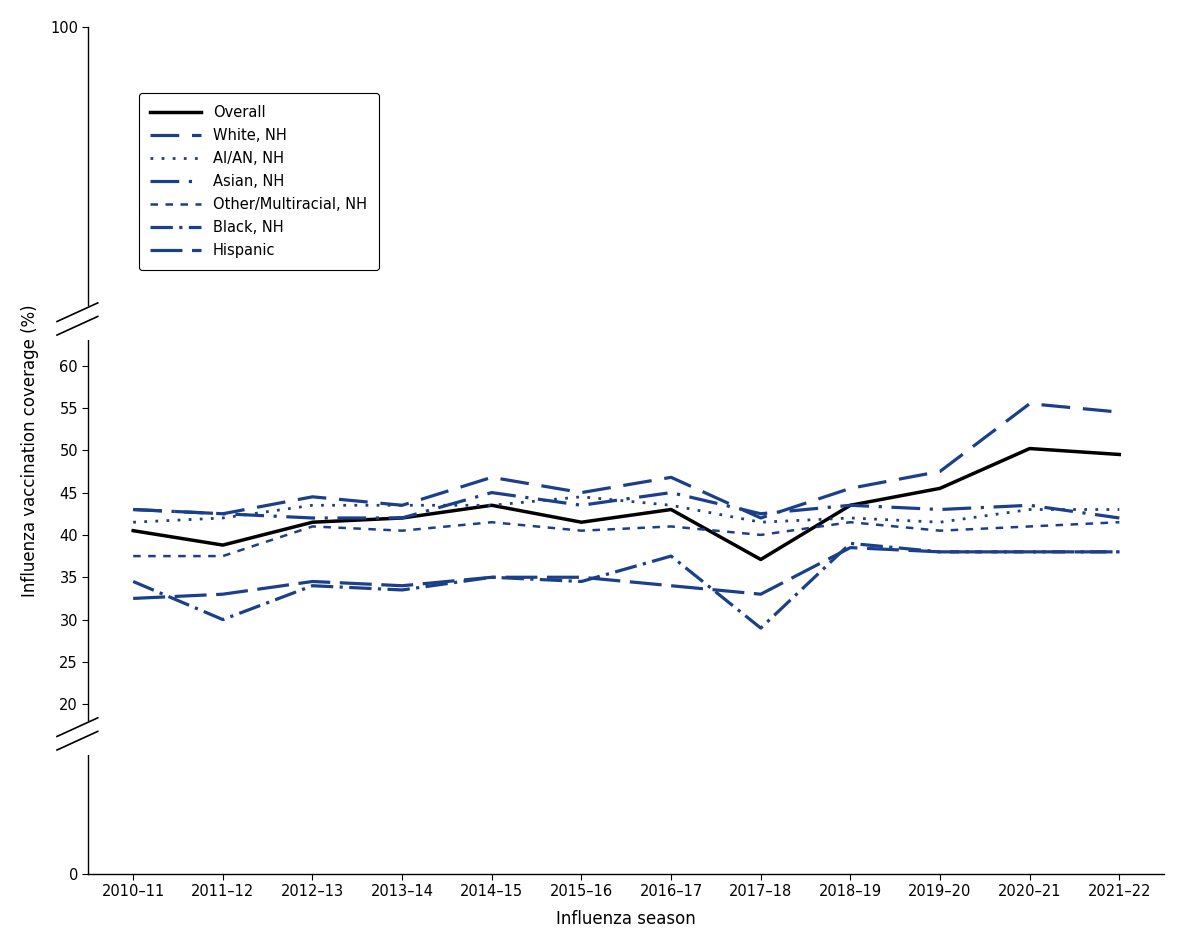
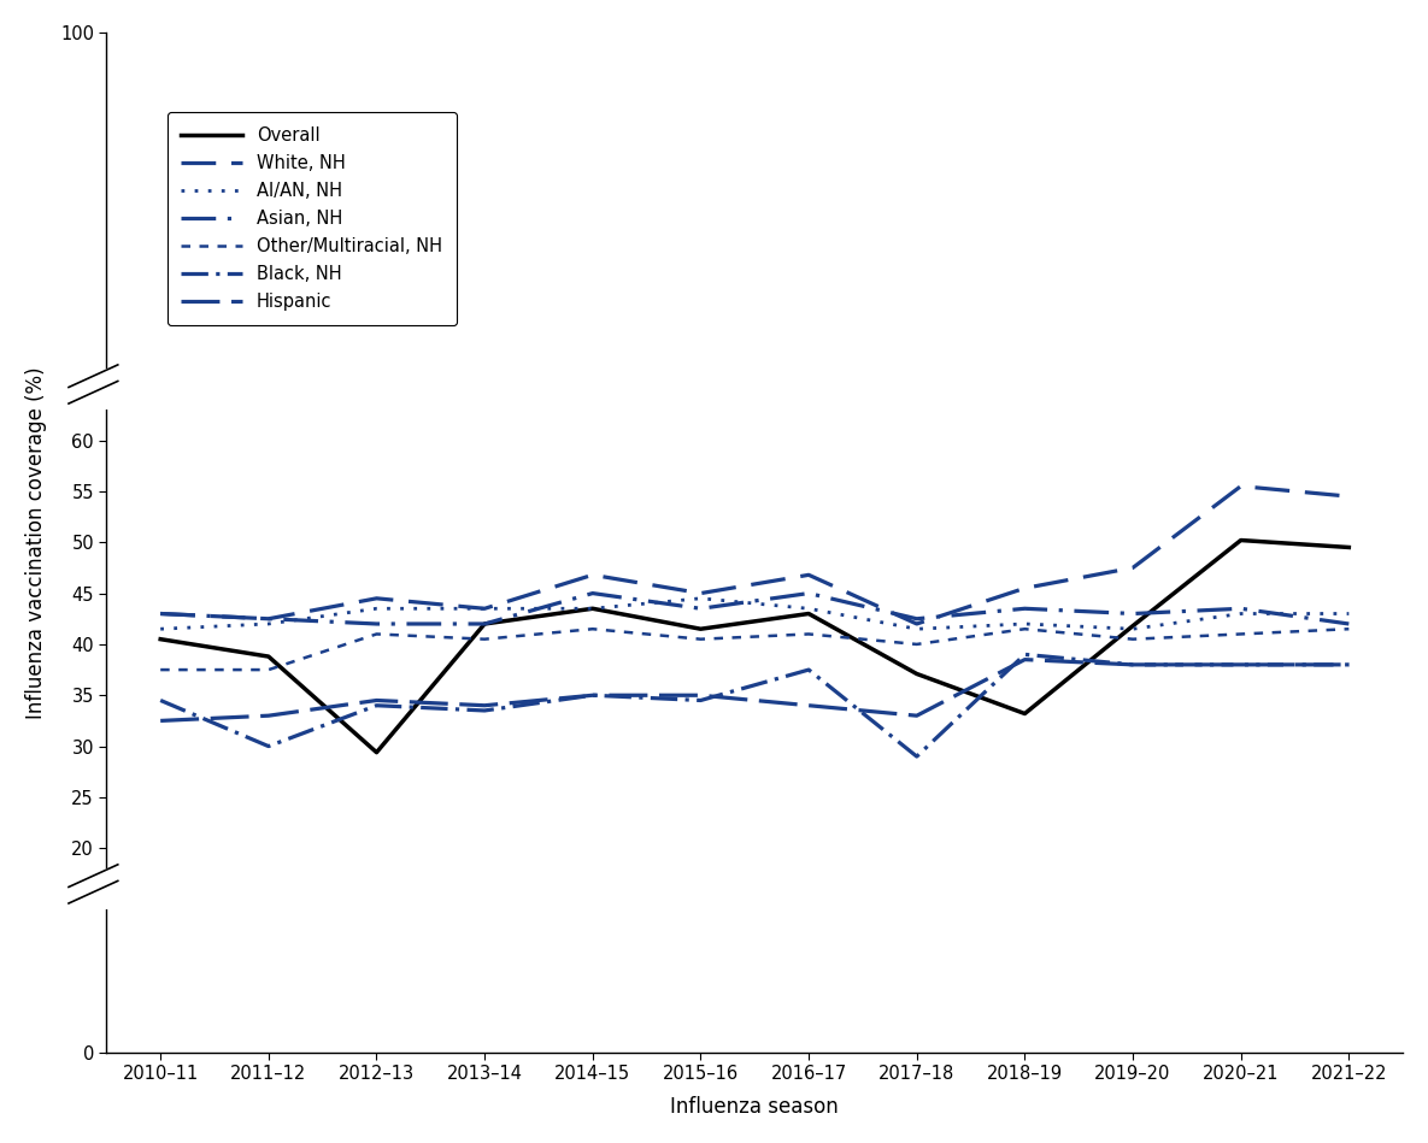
Overall/2012–13: 41.5 -> 29.4
Overall/2018–19: 43.5 -> 33.2
Overall/2019–20: 45.5 -> 41.8
